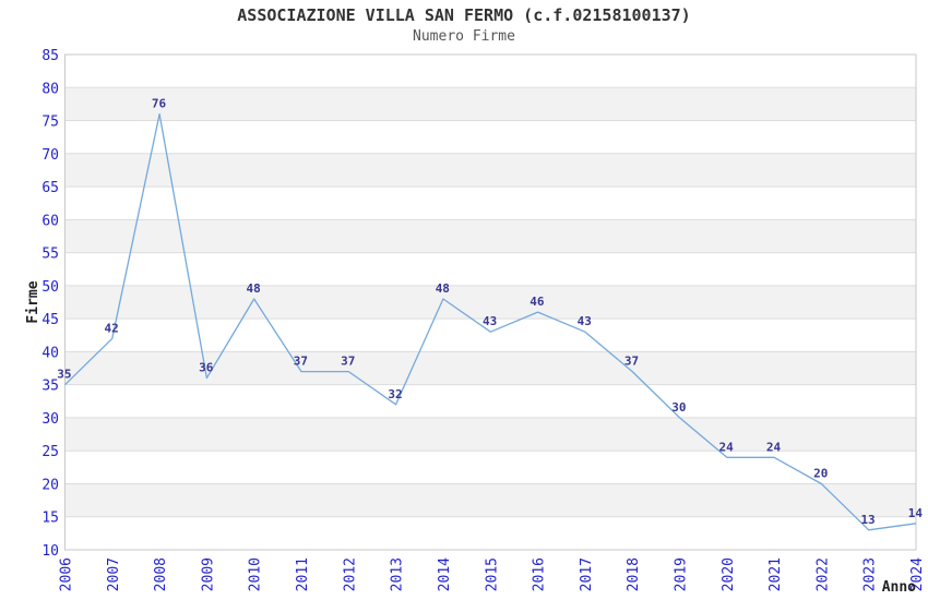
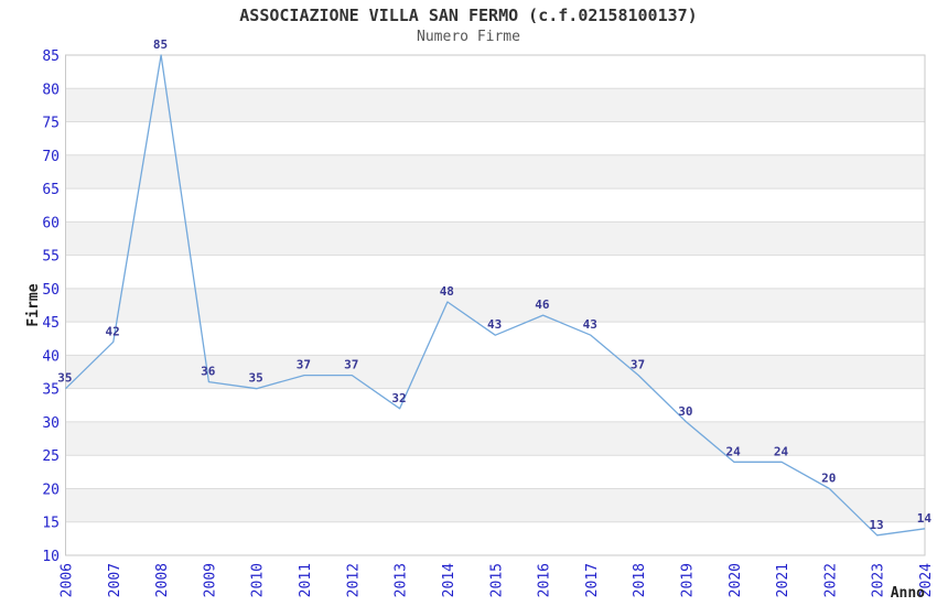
2008: 76 -> 85
2010: 48 -> 35
